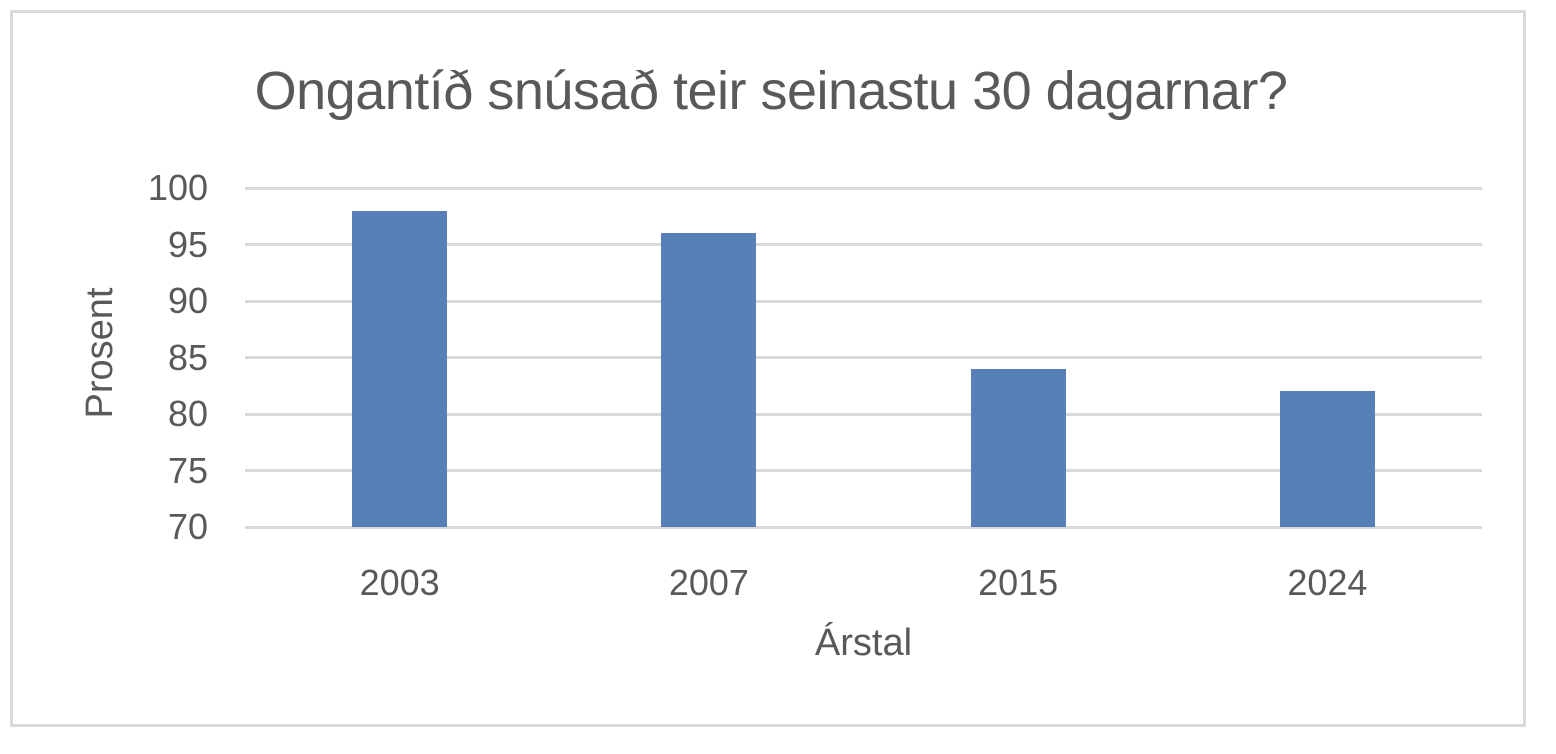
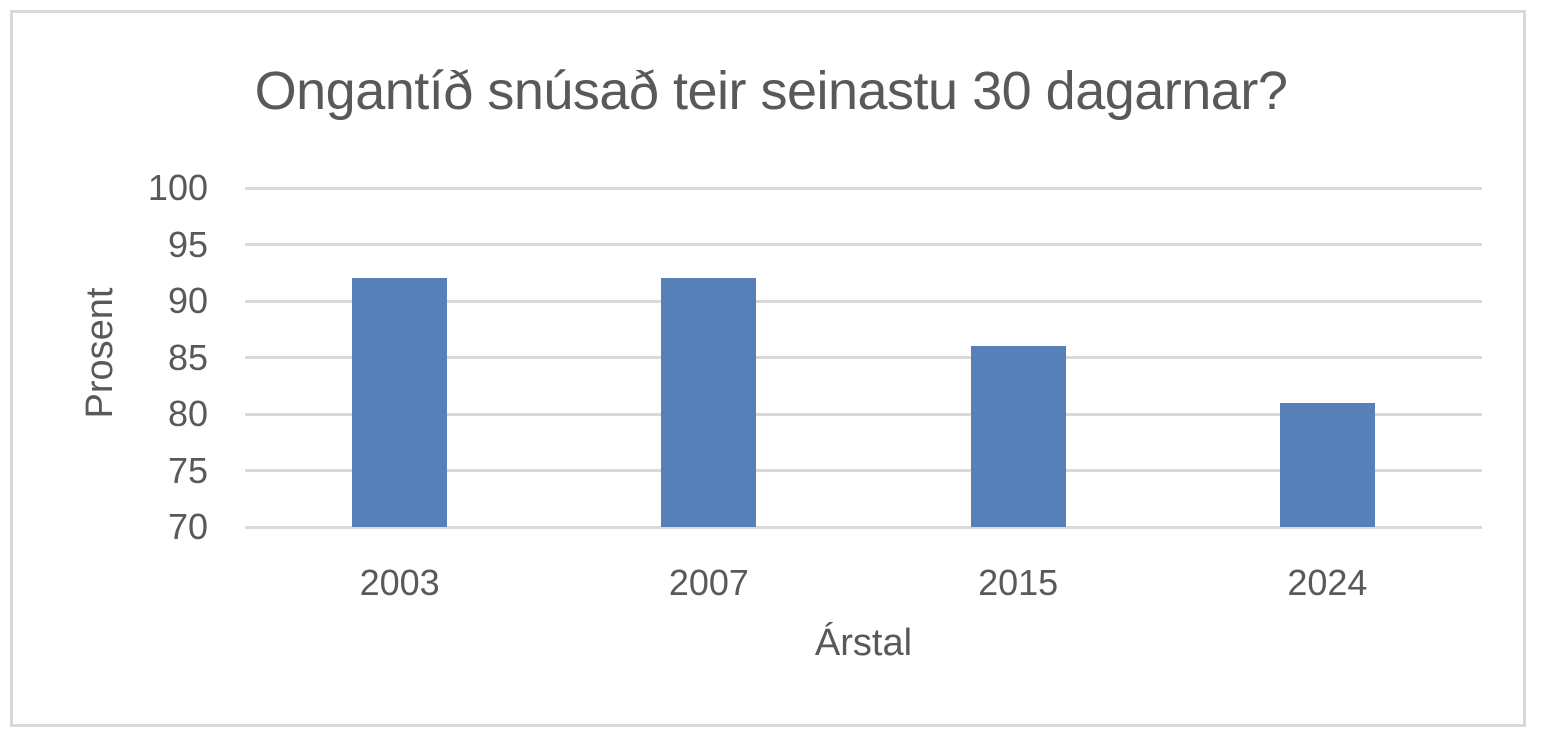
2003: 98 -> 92
2007: 96 -> 92
2015: 84 -> 86
2024: 82 -> 81
